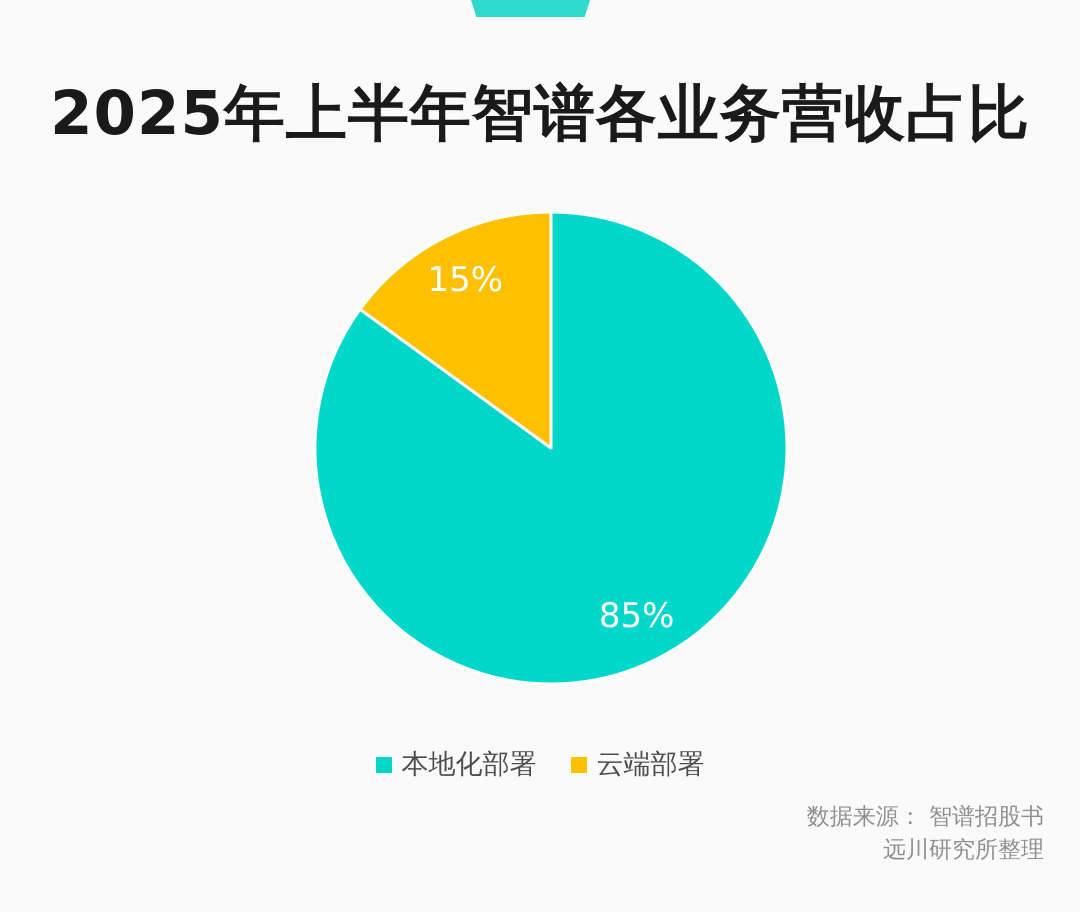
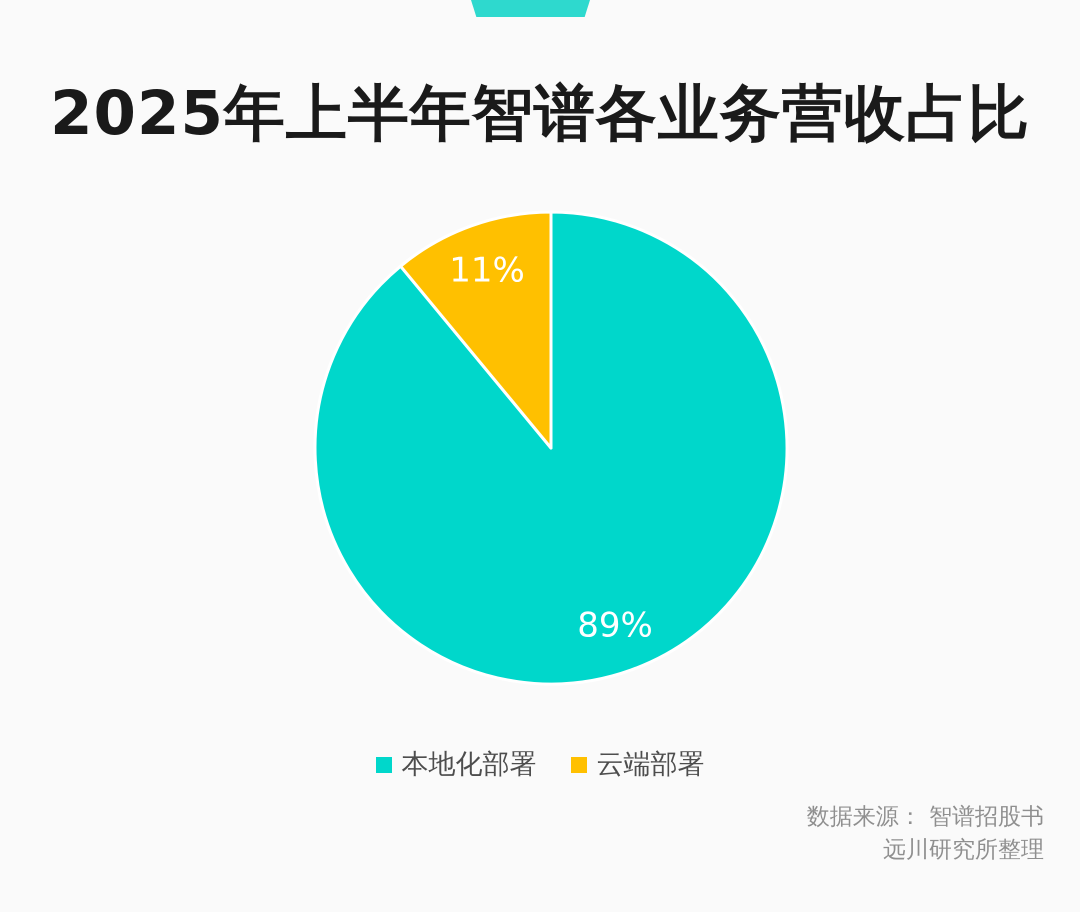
本地化部署: 85% -> 89%
云端部署: 15% -> 11%
